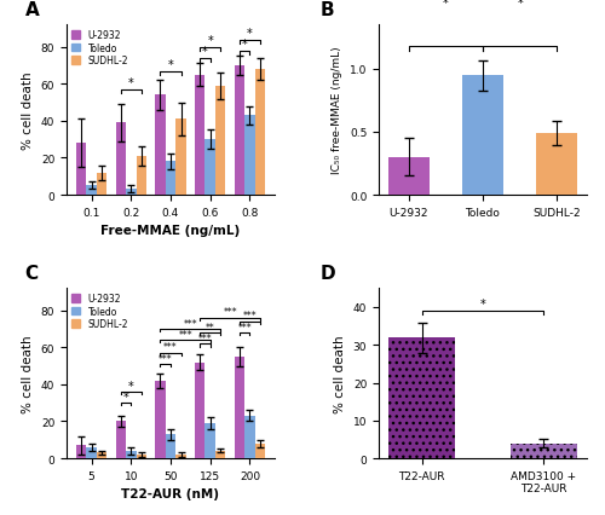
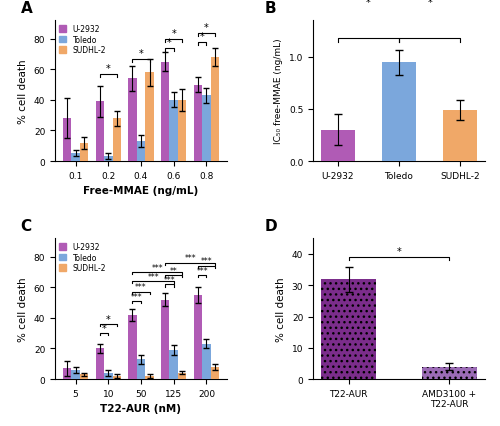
SUDHL-2/0.2: 21 -> 28
Toledo/0.4: 18 -> 13
SUDHL-2/0.4: 41 -> 58
Toledo/0.6: 30 -> 40
SUDHL-2/0.6: 59 -> 40
U-2932/0.8: 70 -> 50
